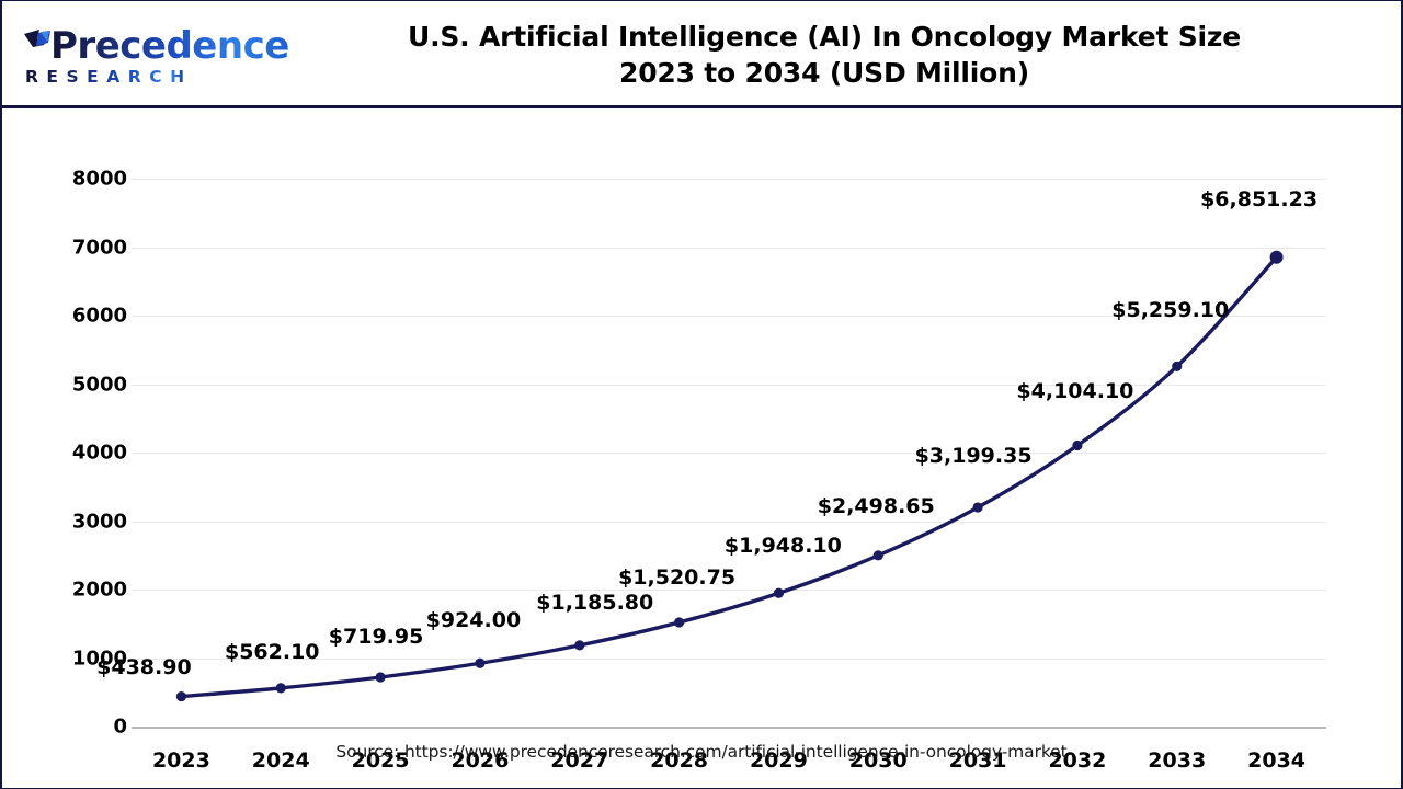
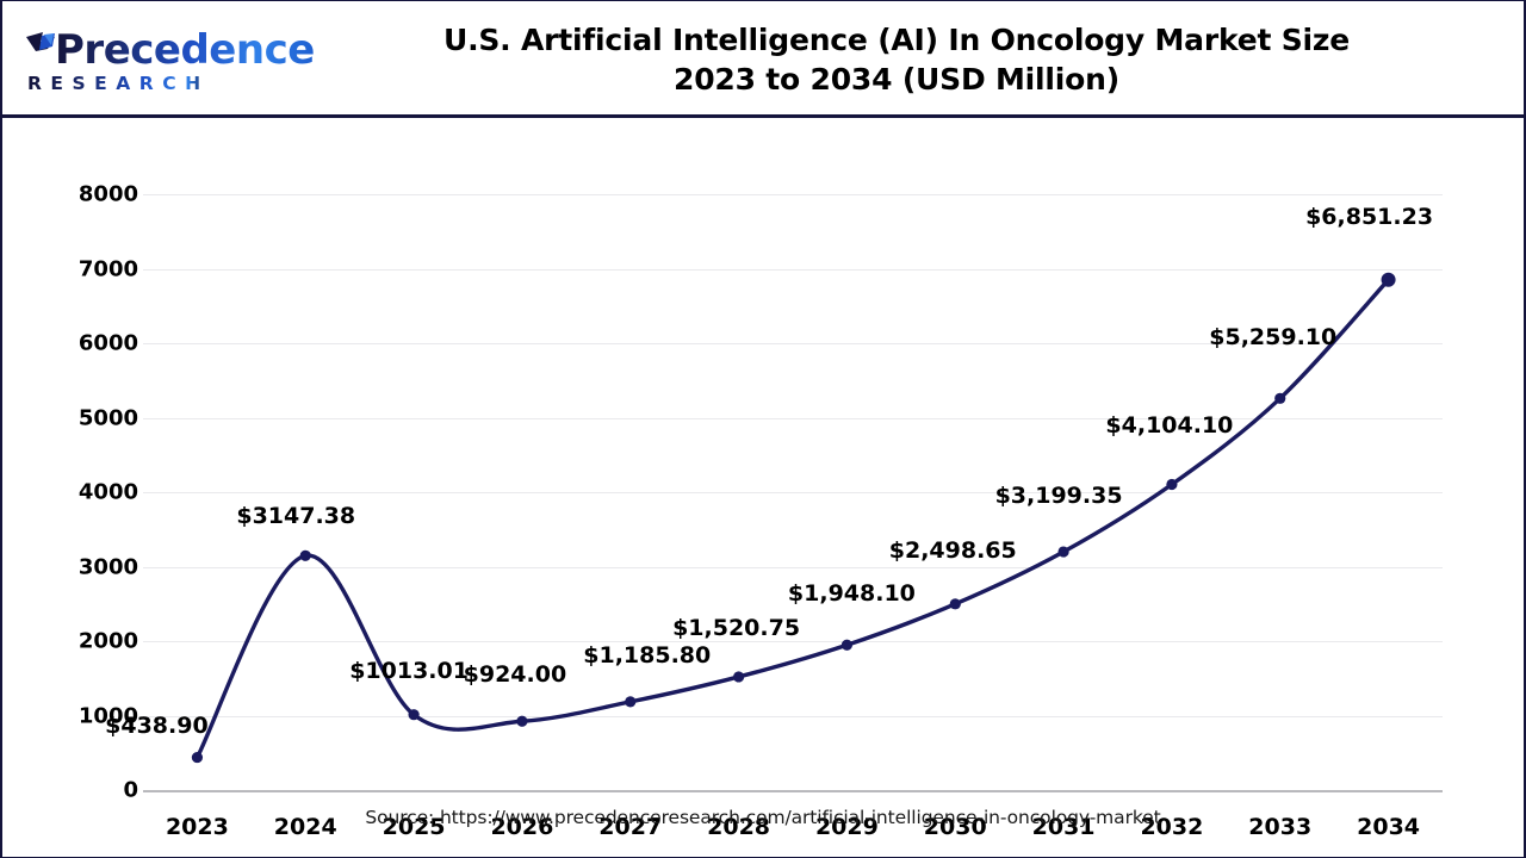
2024: $562.10 -> $3147.38
2025: $719.95 -> $1013.01
